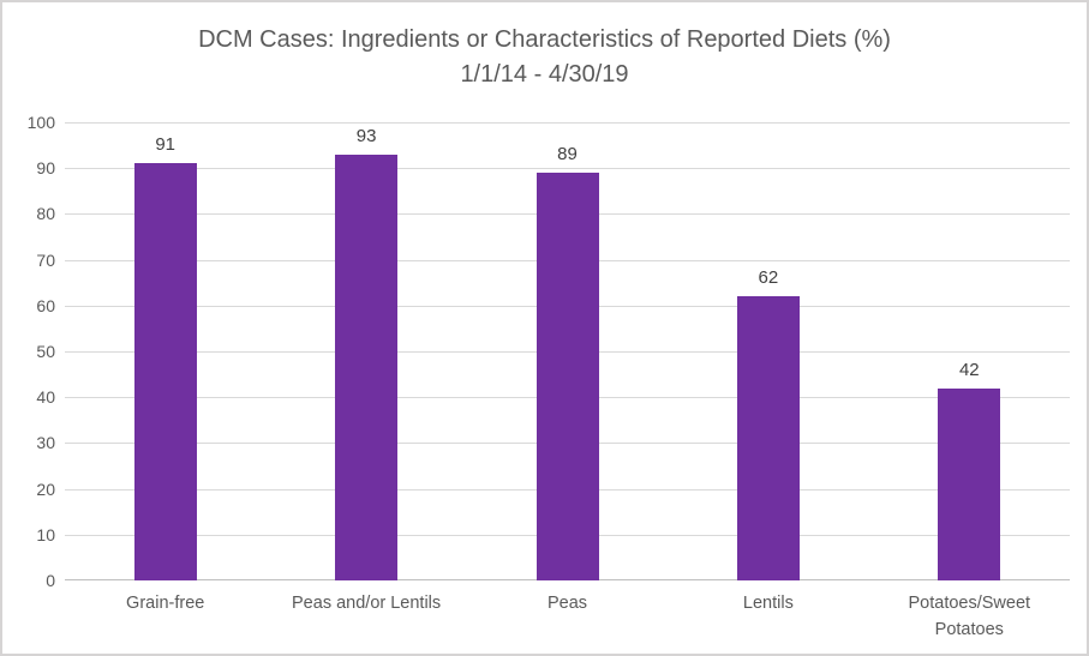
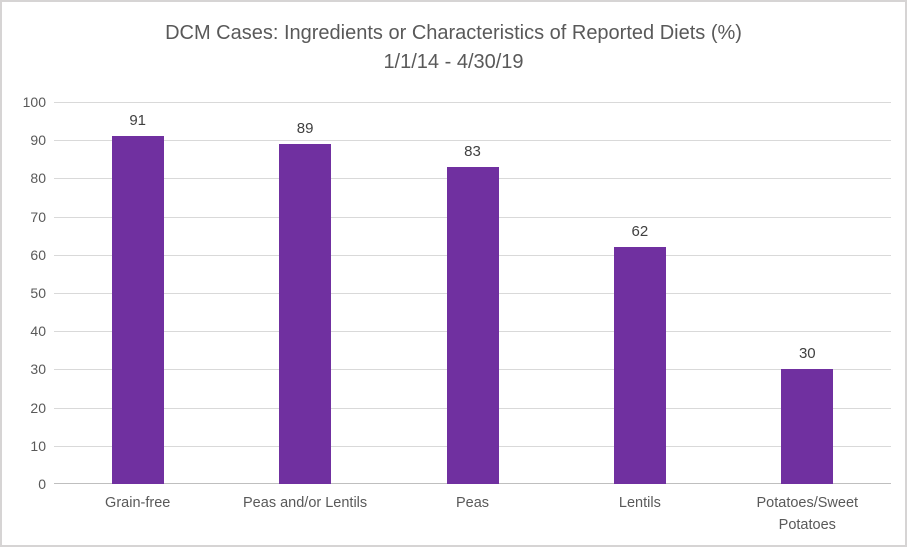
Peas and/or Lentils: 93 -> 89
Peas: 89 -> 83
Potatoes/Sweet Potatoes: 42 -> 30
